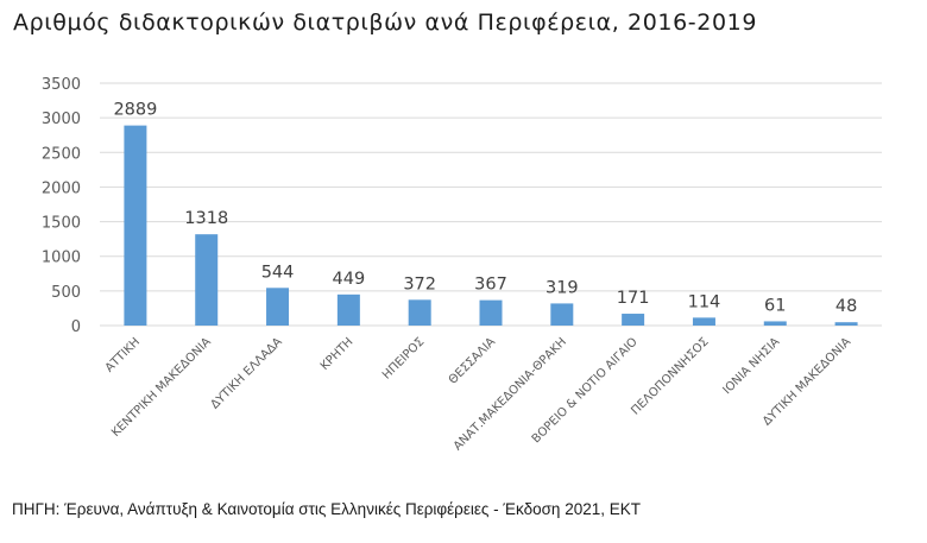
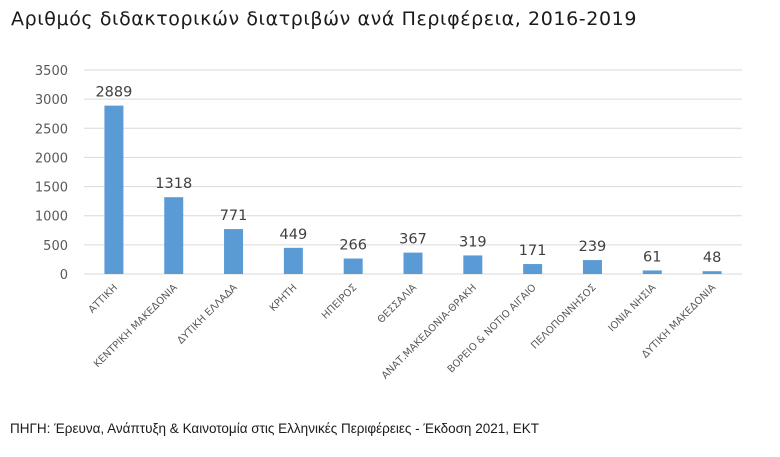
ΔΥΤΙΚΗ ΕΛΛΑΔΑ: 544 -> 771
ΗΠΕΙΡΟΣ: 372 -> 266
ΠΕΛΟΠΟΝΝΗΣΟΣ: 114 -> 239
